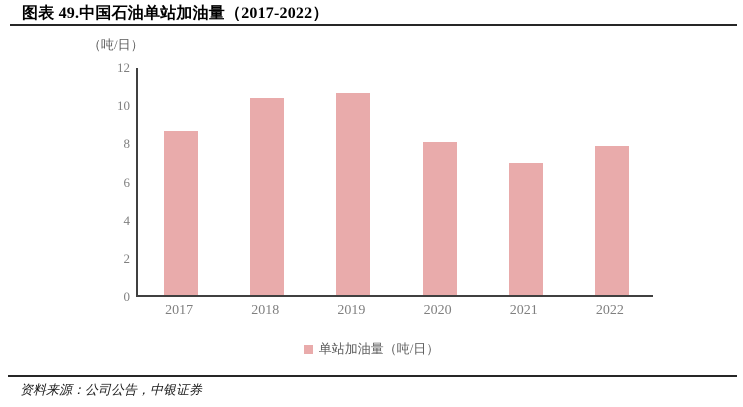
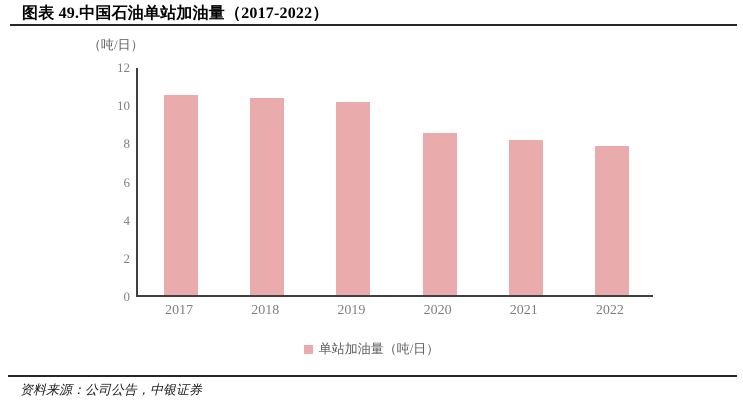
2017: 8.6 -> 10.5
2019: 10.6 -> 10.1
2020: 8.0 -> 8.5
2021: 6.9 -> 8.1
